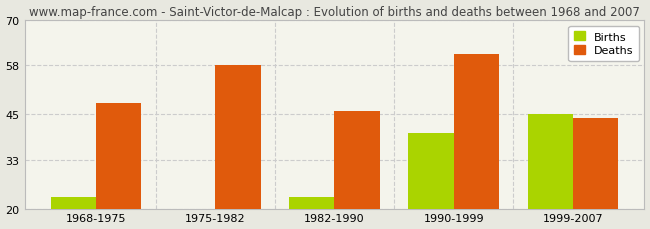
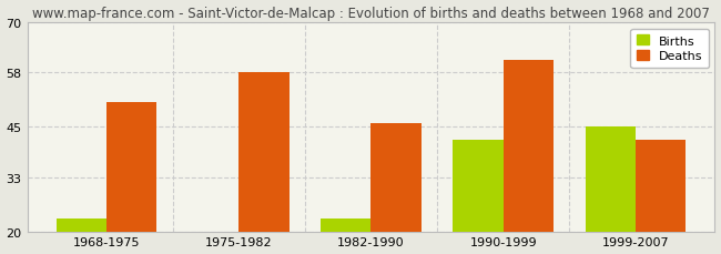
Deaths/1968-1975: 48 -> 51
Births/1990-1999: 40 -> 42
Deaths/1999-2007: 44 -> 42
